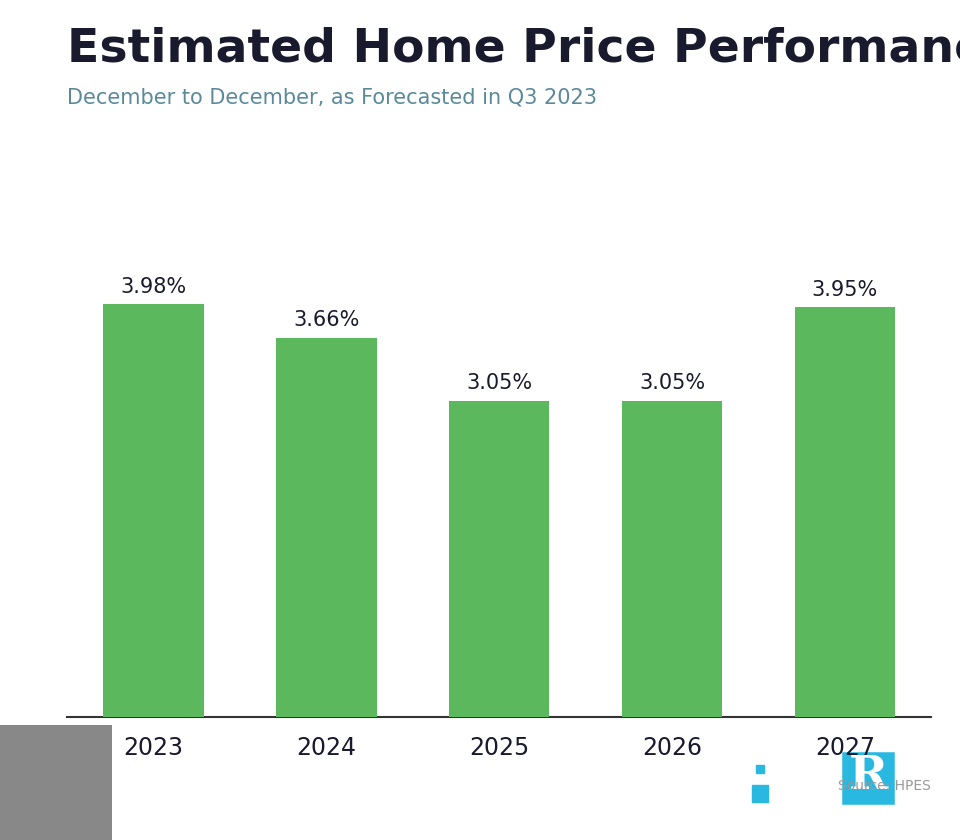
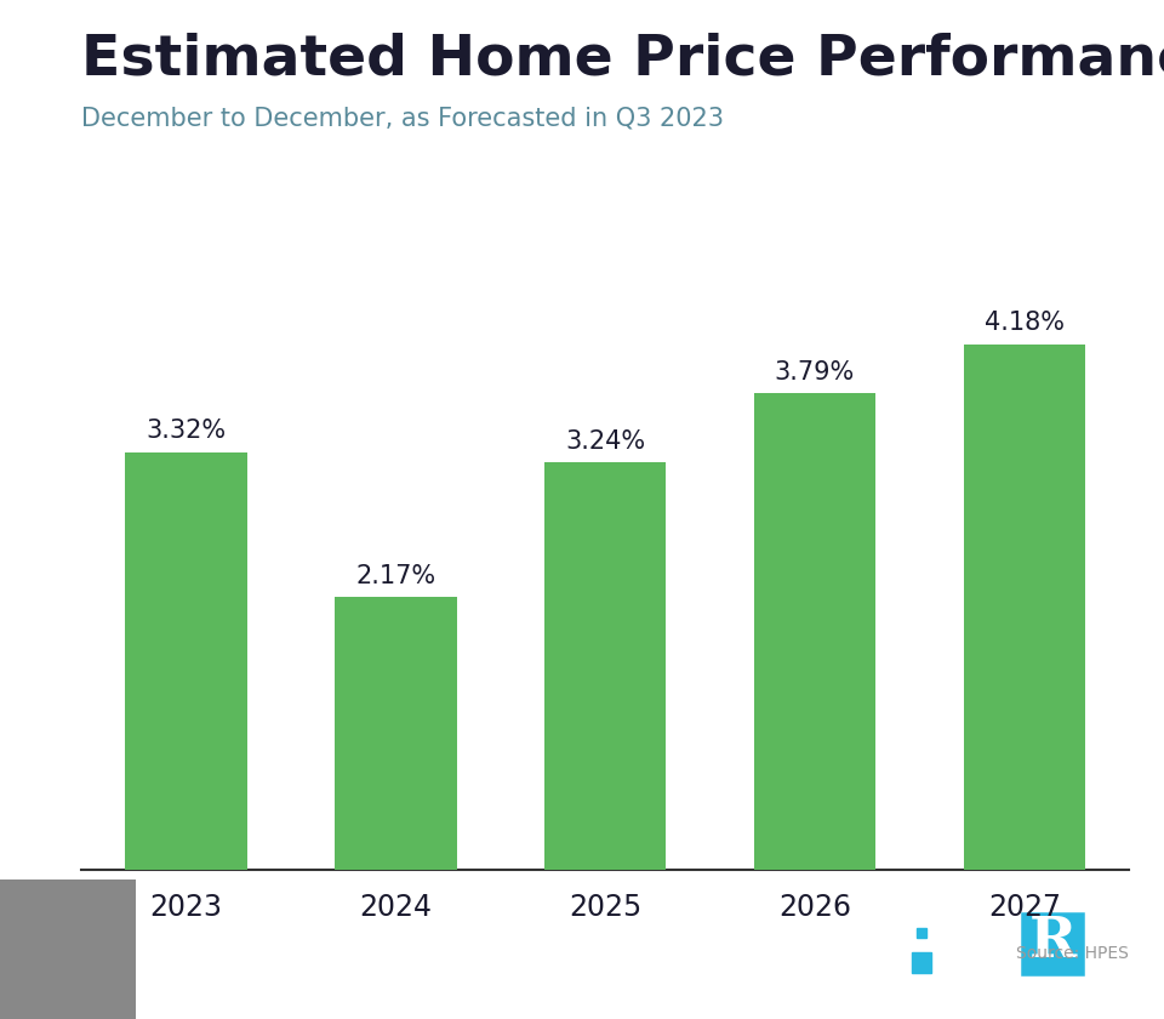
2023: 3.98% -> 3.32%
2024: 3.66% -> 2.17%
2025: 3.05% -> 3.24%
2026: 3.05% -> 3.79%
2027: 3.95% -> 4.18%
